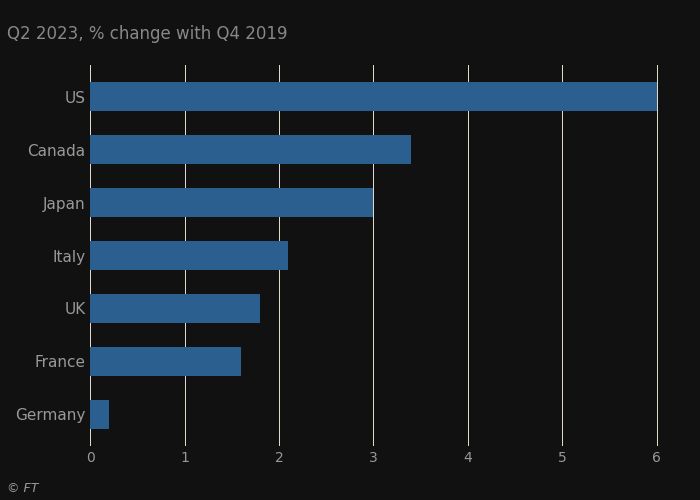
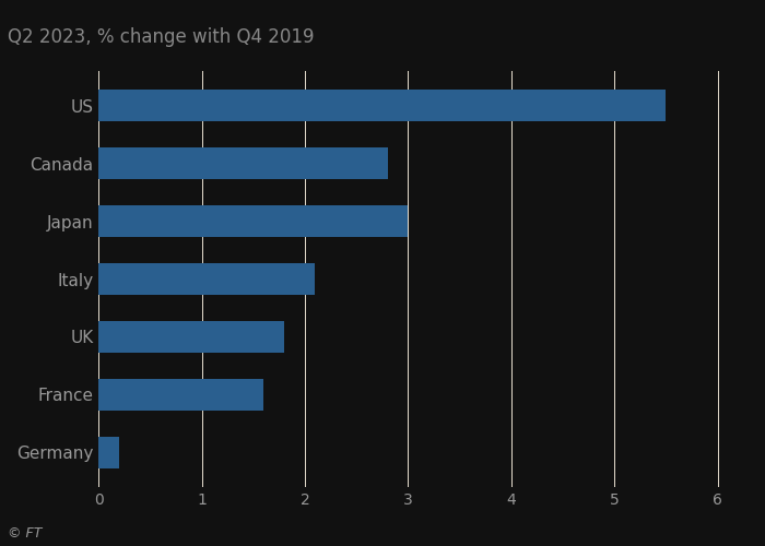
US: 6.0 -> 5.5
Canada: 3.4 -> 2.8
